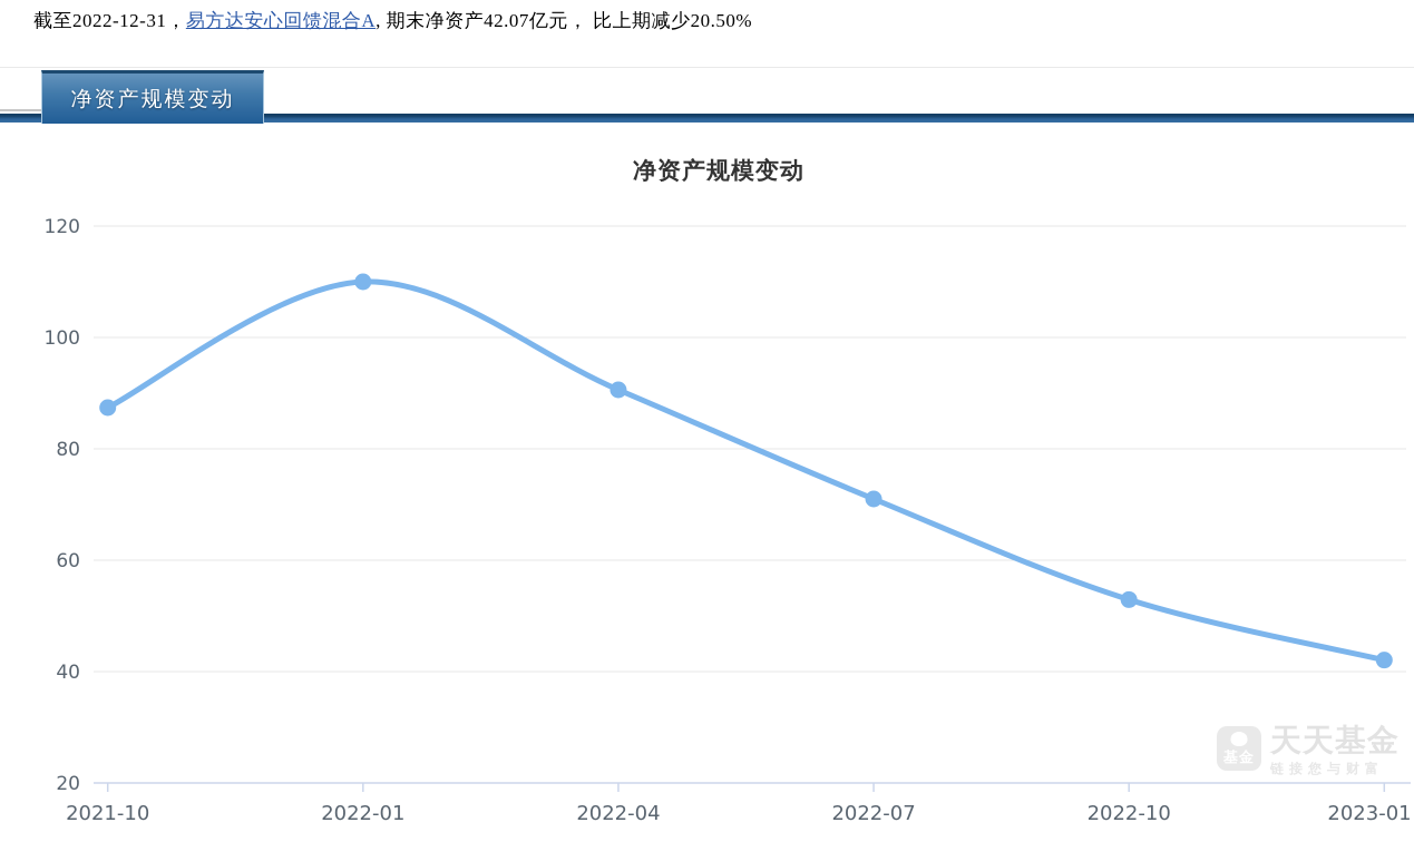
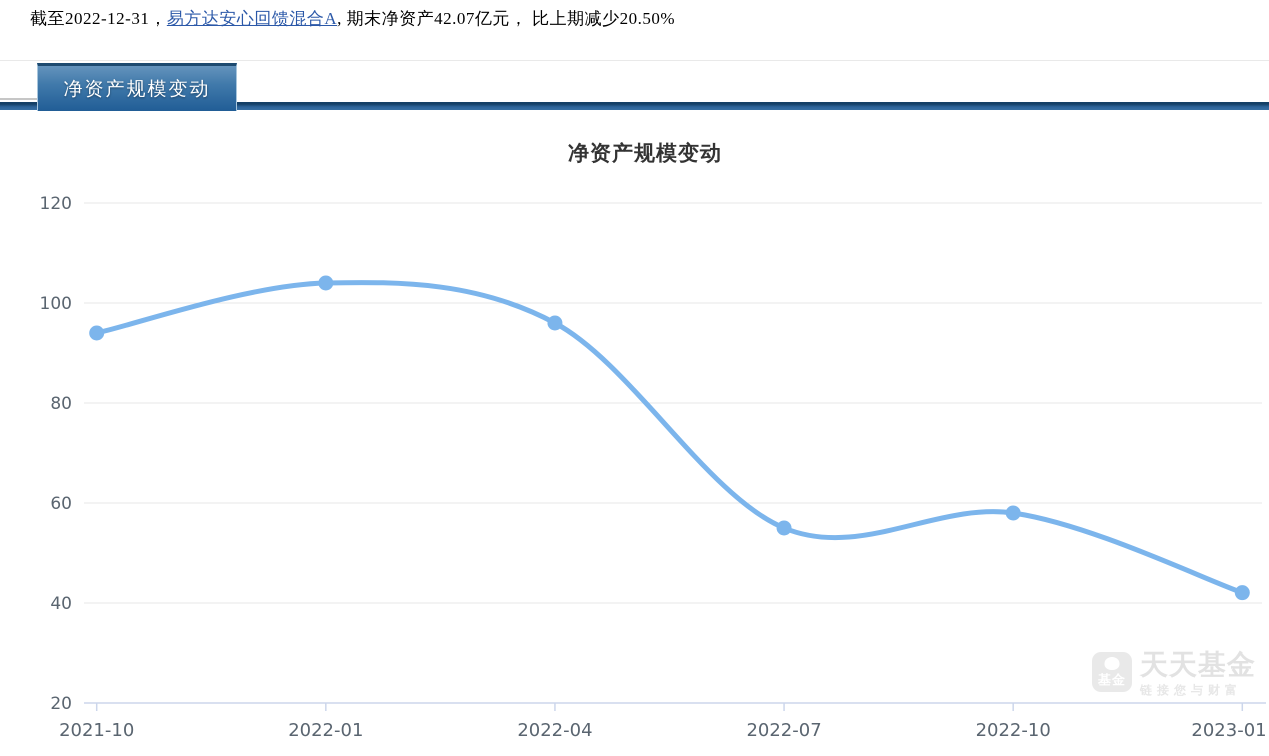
2021-10: 87 -> 94
2022-01: 110 -> 104
2022-04: 91 -> 96
2022-07: 71 -> 55
2022-10: 53 -> 58
